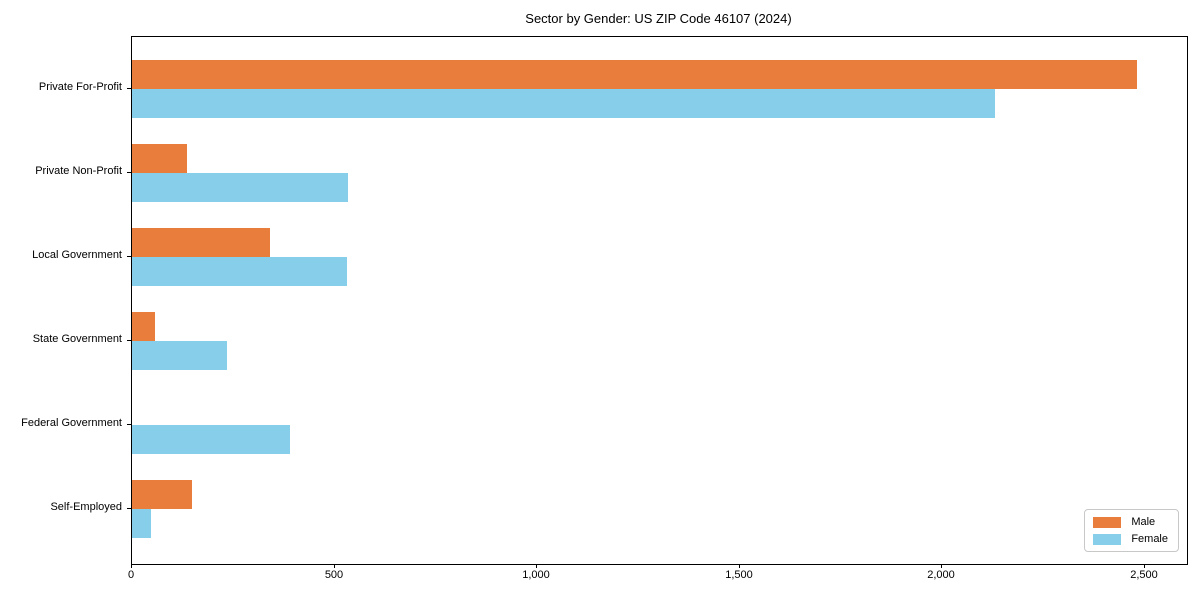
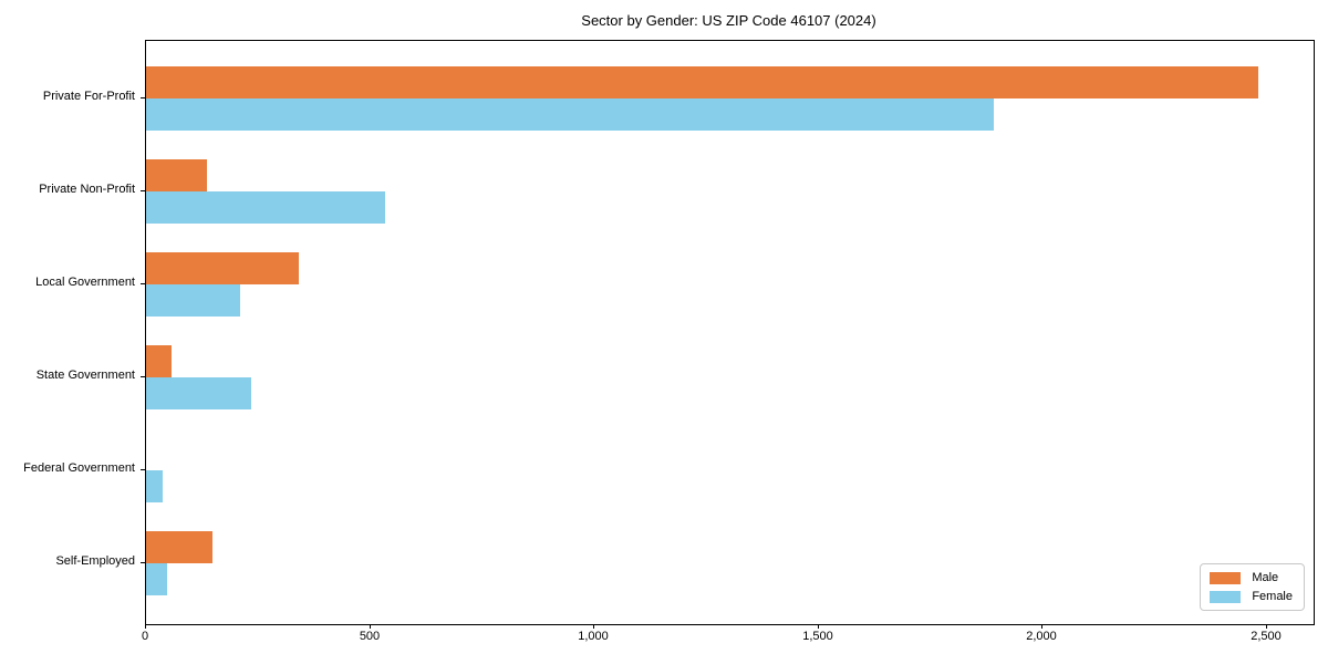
Female/Private For-Profit: 2130 -> 1890
Female/Local Government: 530 -> 210
Female/Federal Government: 390 -> 40
